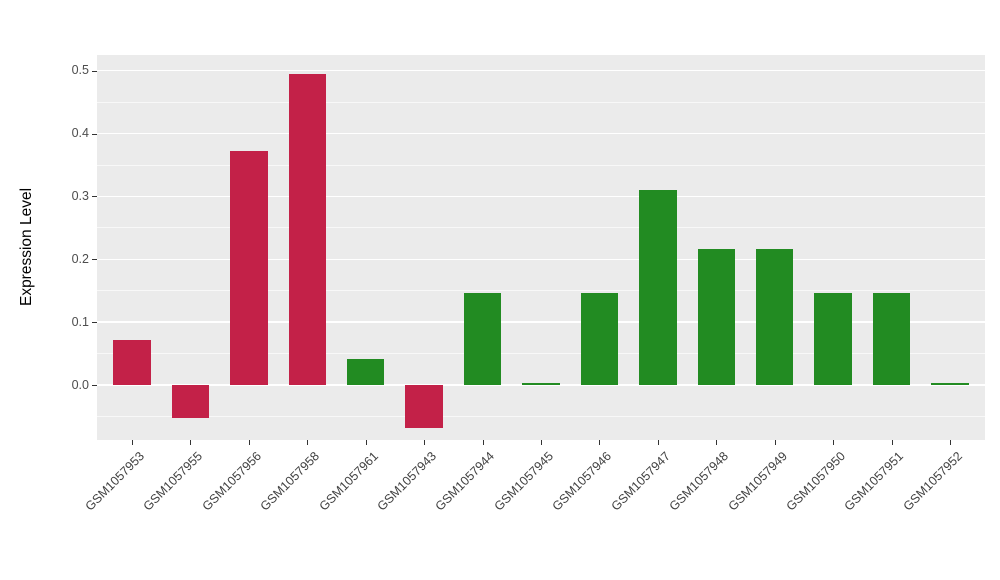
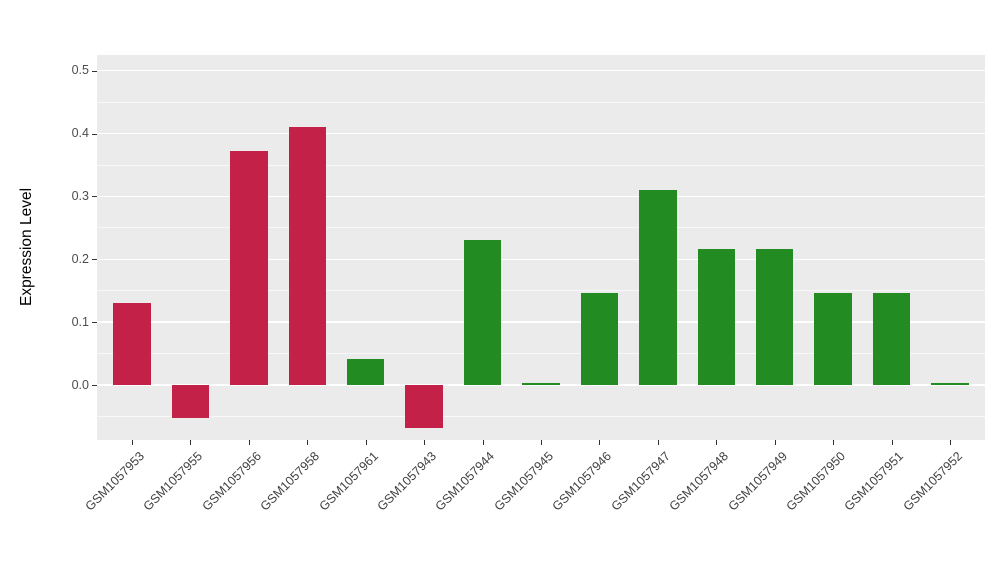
GSM1057953: 0.07 -> 0.13
GSM1057958: 0.49 -> 0.41
GSM1057944: 0.15 -> 0.23
